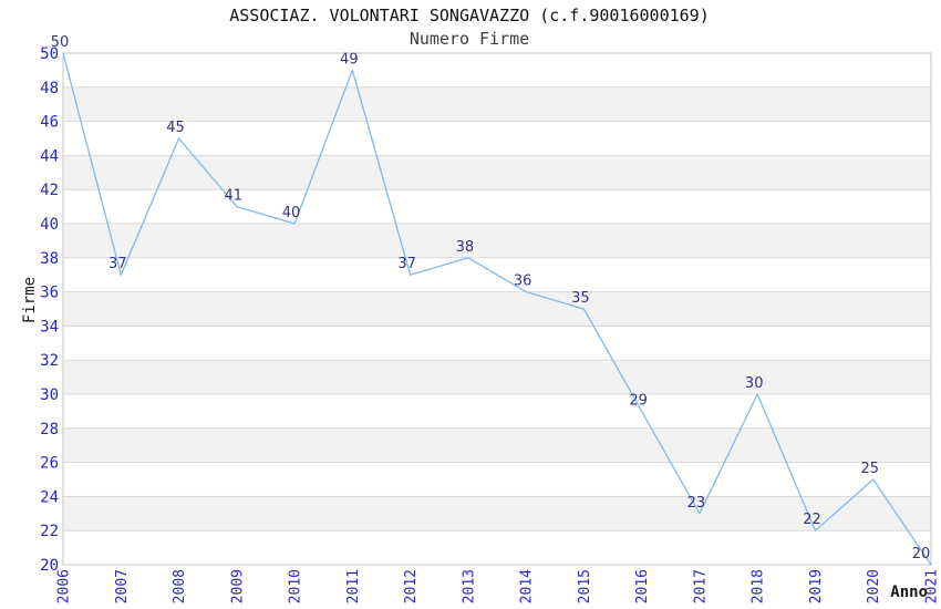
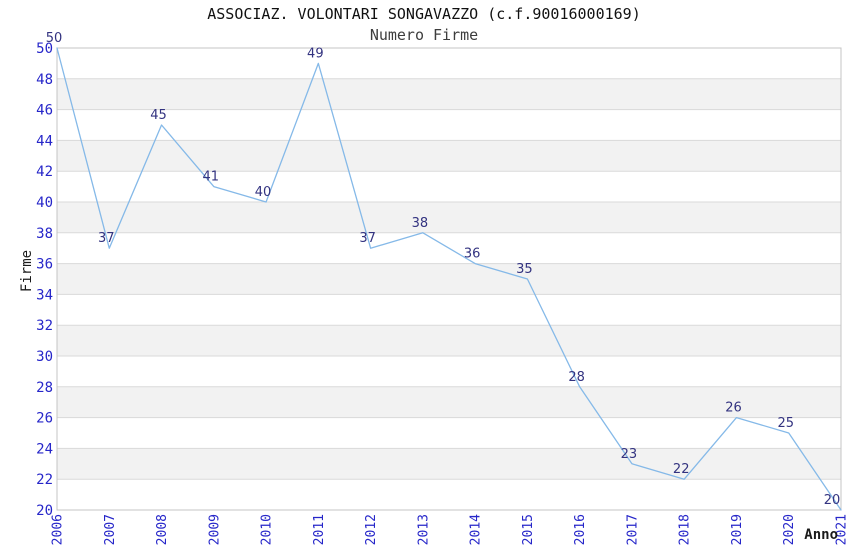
2016: 29 -> 28
2018: 30 -> 22
2019: 22 -> 26
